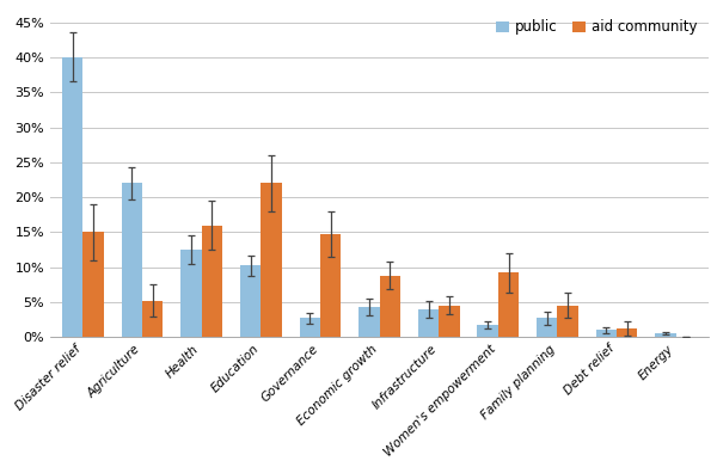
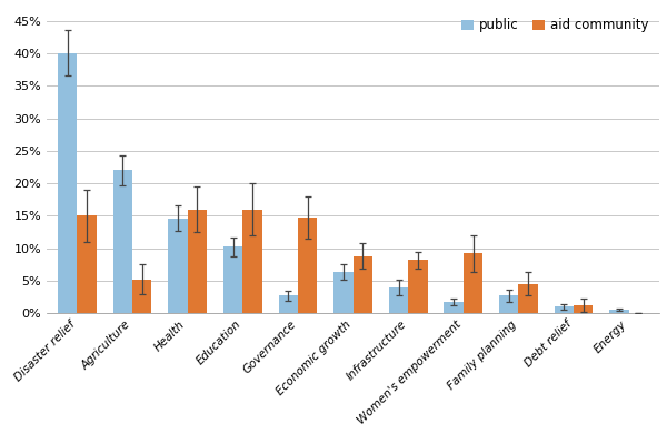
public/Health: 12.5% -> 14.6%
aid community/Education: 22.0% -> 16.0%
public/Economic growth: 4.3% -> 6.4%
aid community/Infrastructure: 4.5% -> 8.2%
